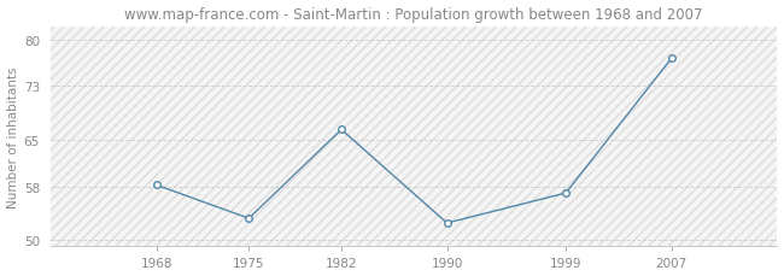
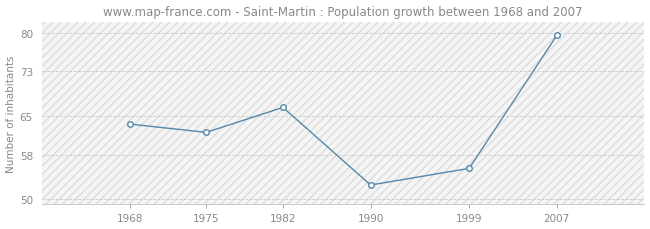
1968: 58.2 -> 63.5
1975: 53.2 -> 62.0
1999: 57.0 -> 55.5
2007: 77.2 -> 79.5
